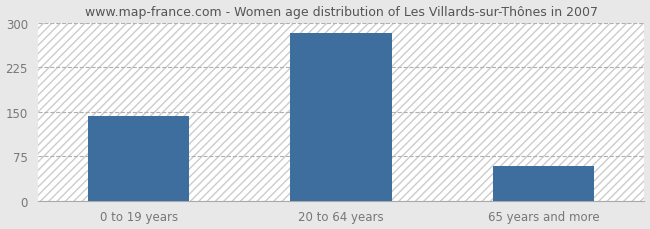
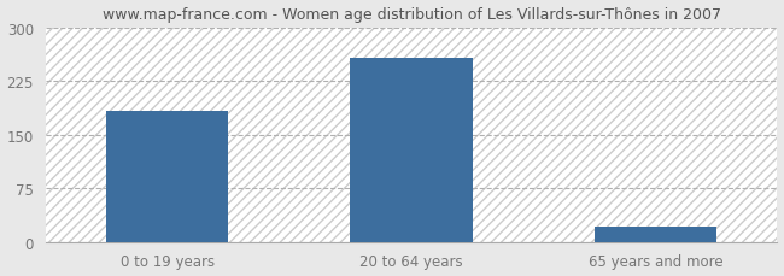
0 to 19 years: 143 -> 184
20 to 64 years: 283 -> 258
65 years and more: 58 -> 22
